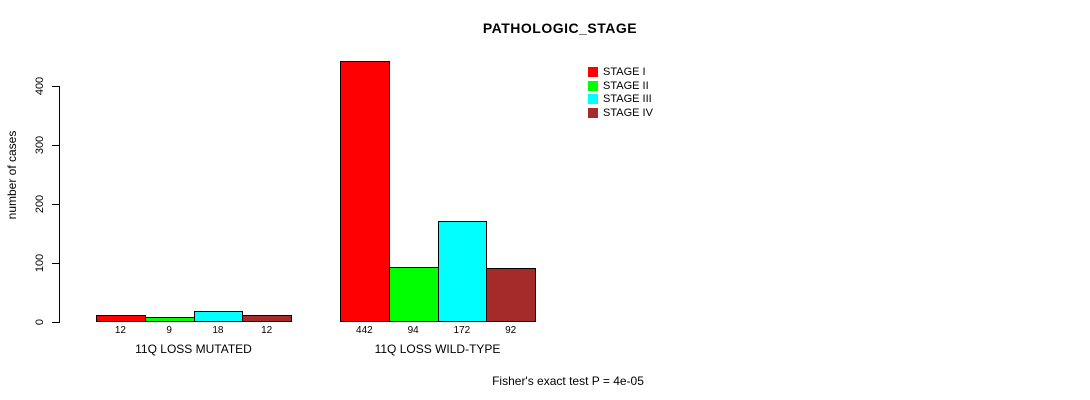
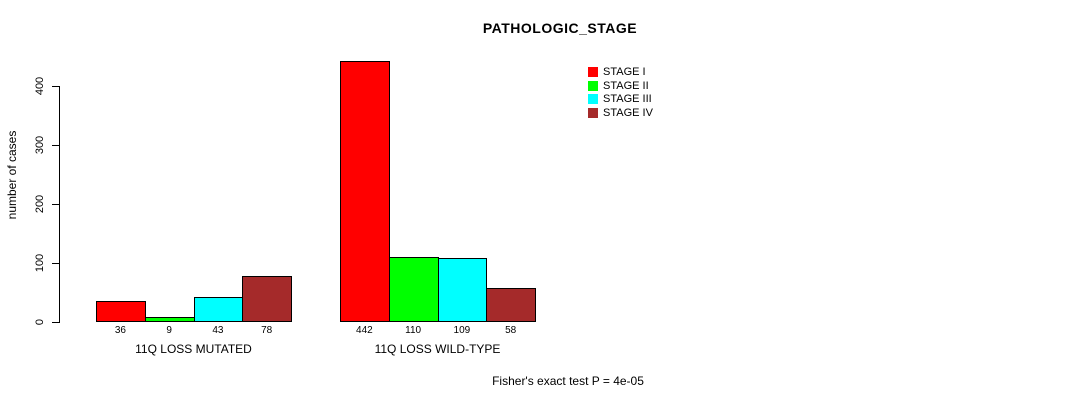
STAGE I/11Q LOSS MUTATED: 12 -> 36
STAGE III/11Q LOSS MUTATED: 18 -> 43
STAGE IV/11Q LOSS MUTATED: 12 -> 78
STAGE II/11Q LOSS WILD-TYPE: 94 -> 110
STAGE III/11Q LOSS WILD-TYPE: 172 -> 109
STAGE IV/11Q LOSS WILD-TYPE: 92 -> 58
